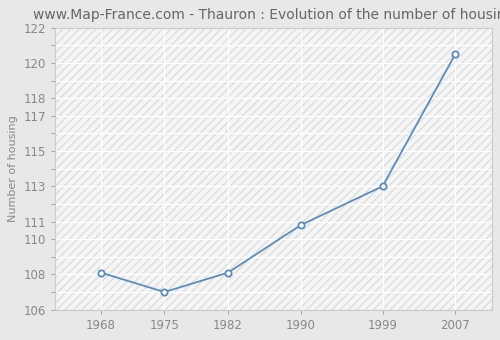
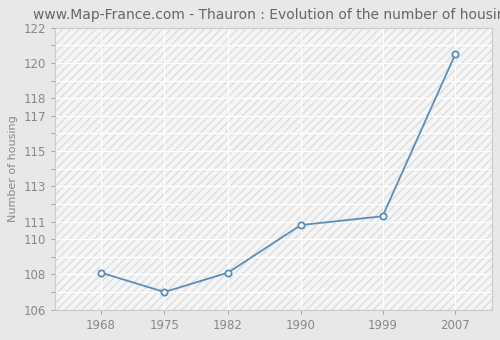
1999: 113.0 -> 111.3
